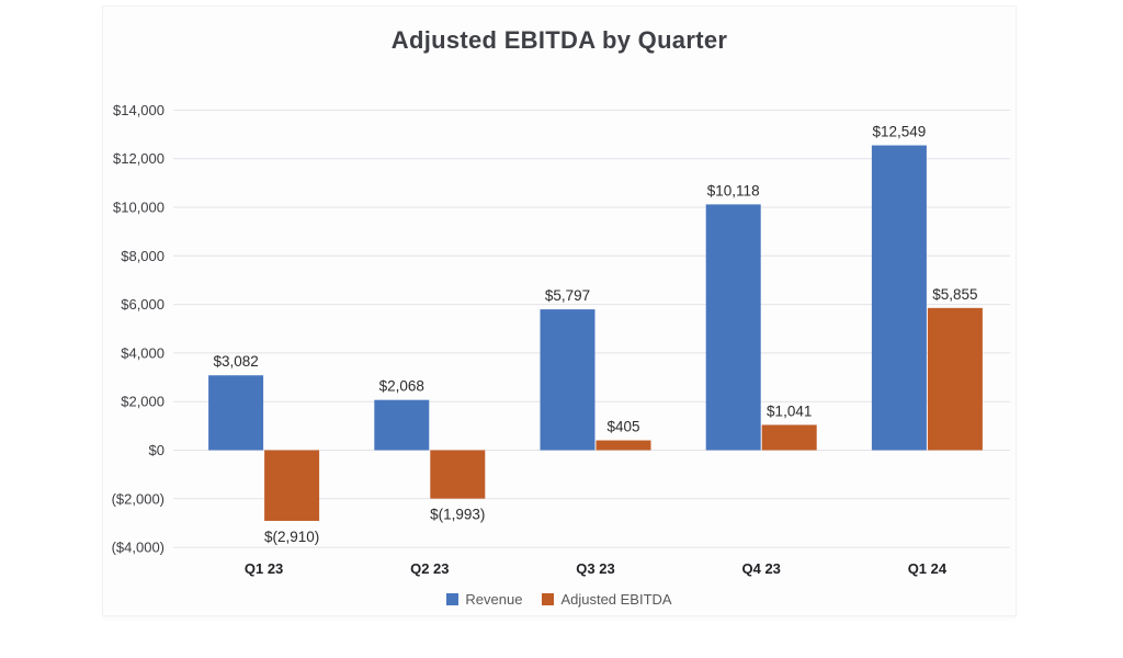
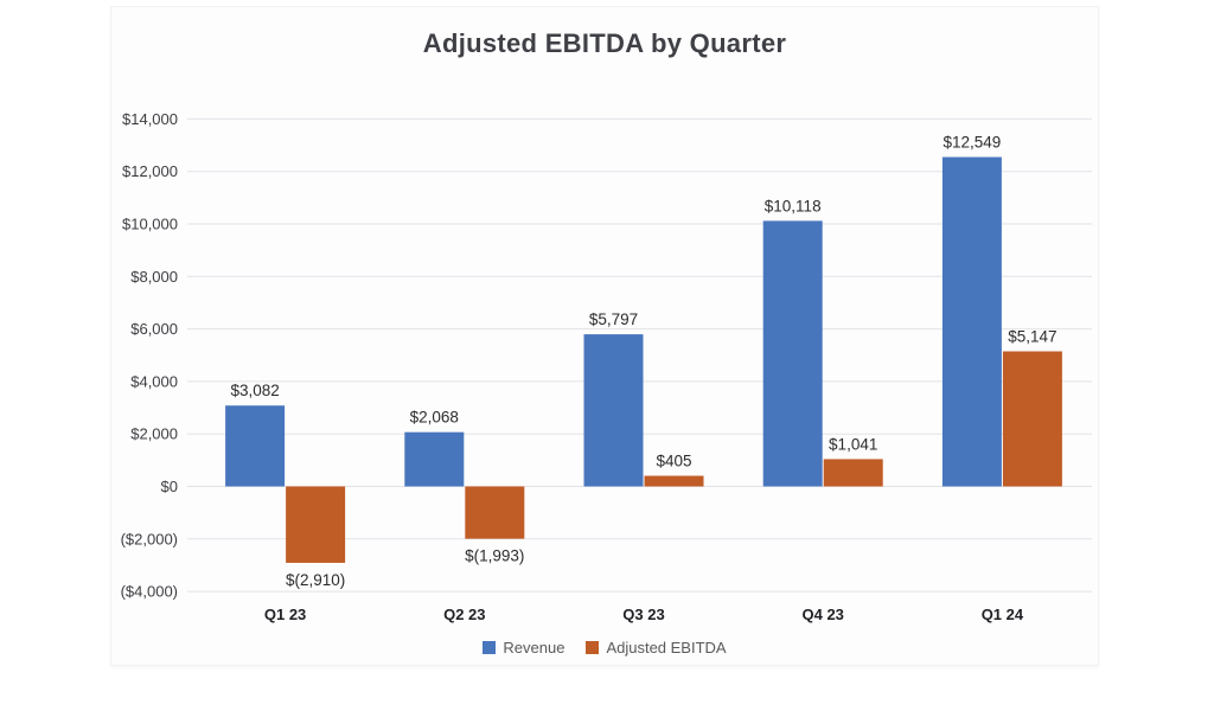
Adjusted EBITDA/Q1 24: $5,855 -> $5,147
